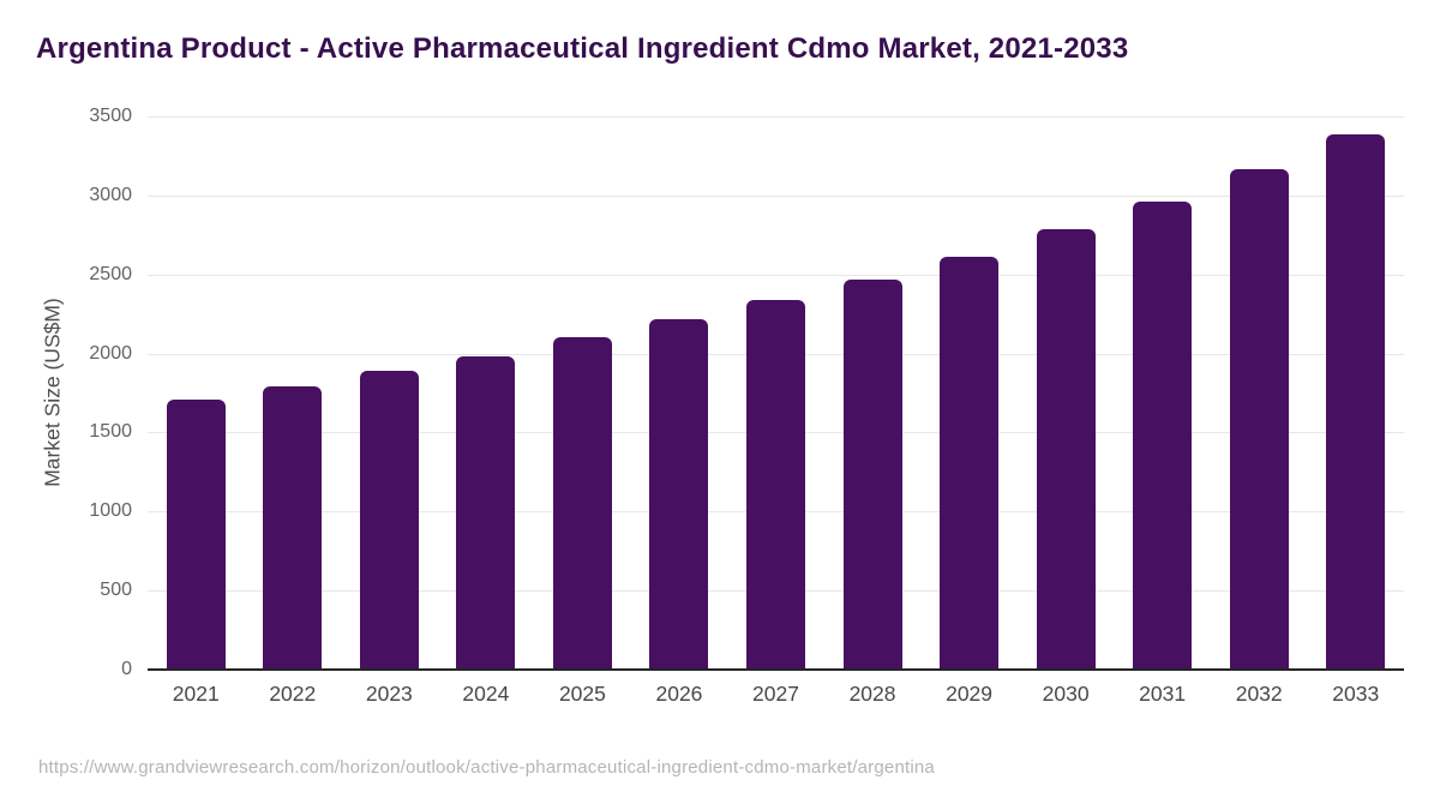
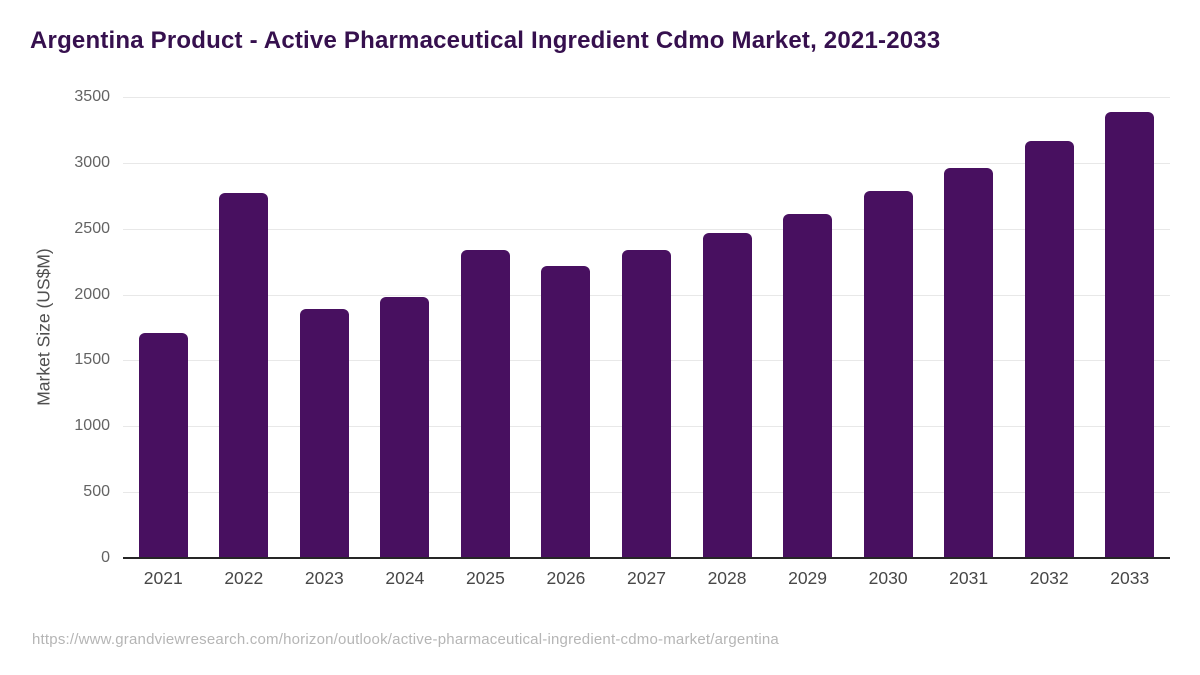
2022: 1800 -> 2770
2025: 2100 -> 2340
